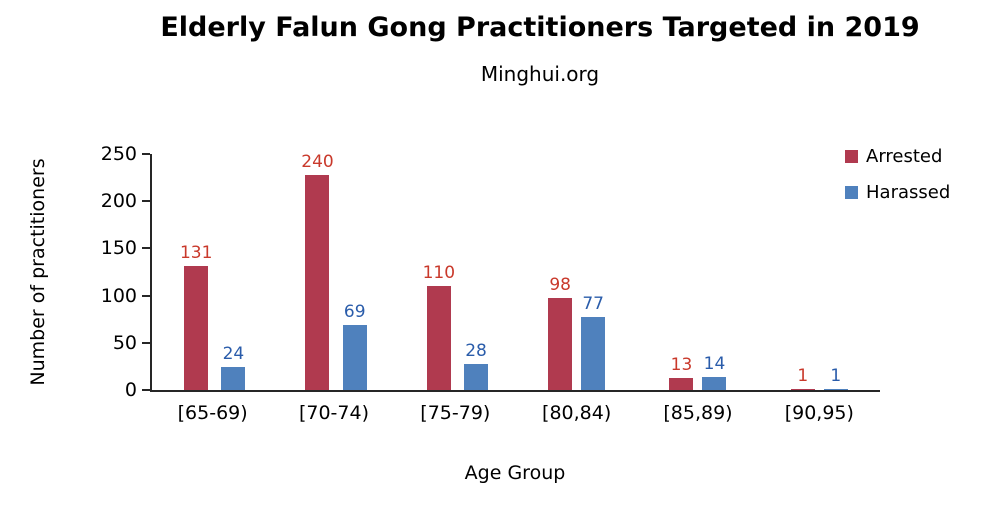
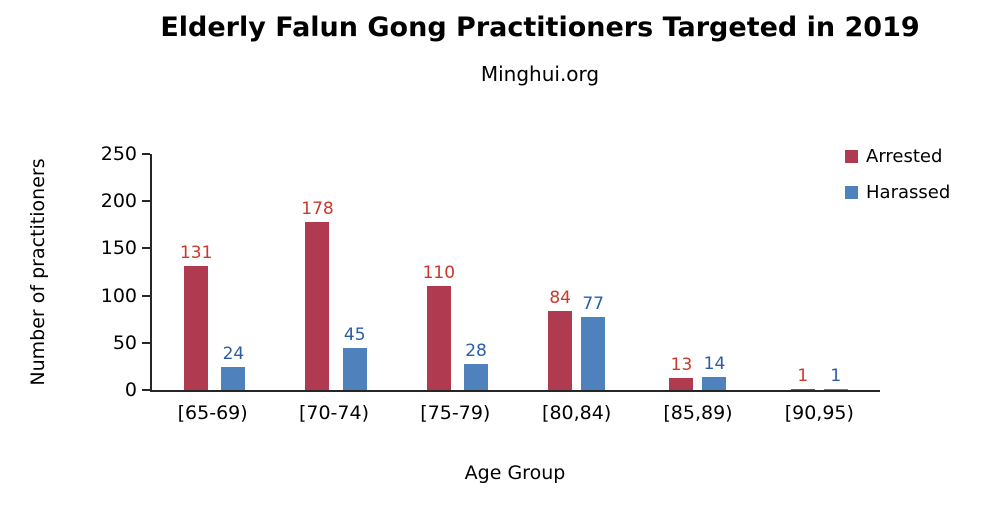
Arrested/[70-74): 240 -> 178
Harassed/[70-74): 69 -> 45
Arrested/[80,84): 98 -> 84
